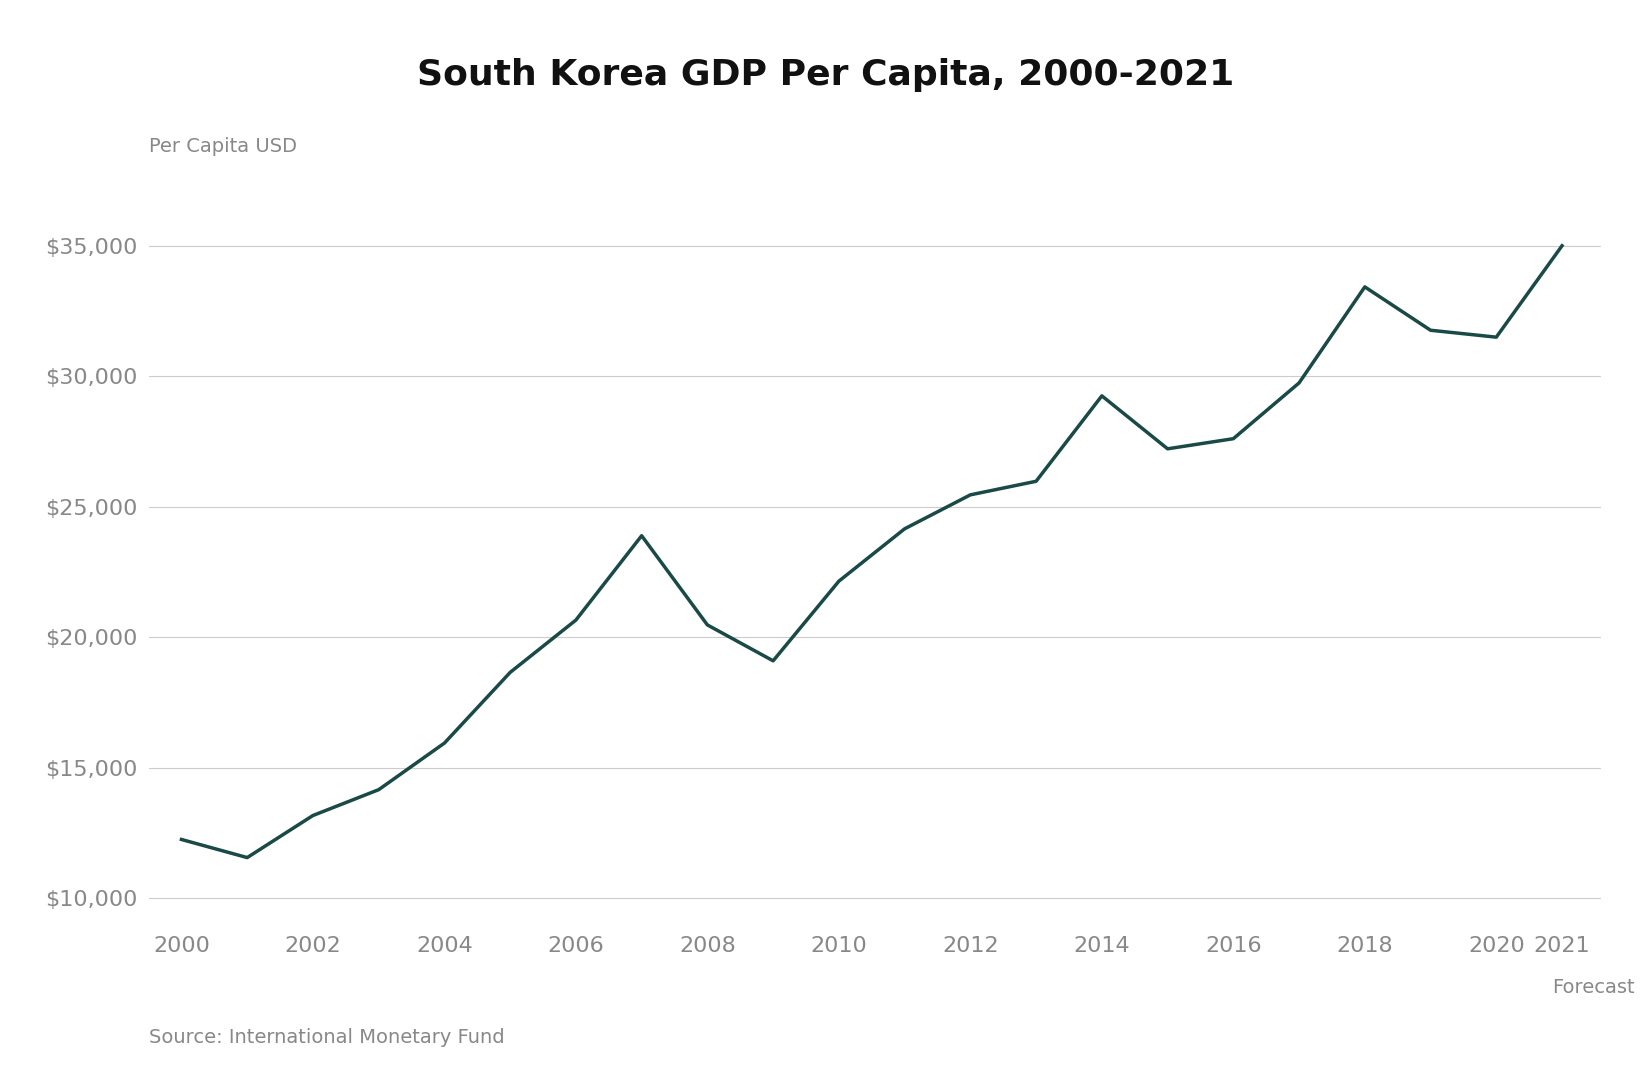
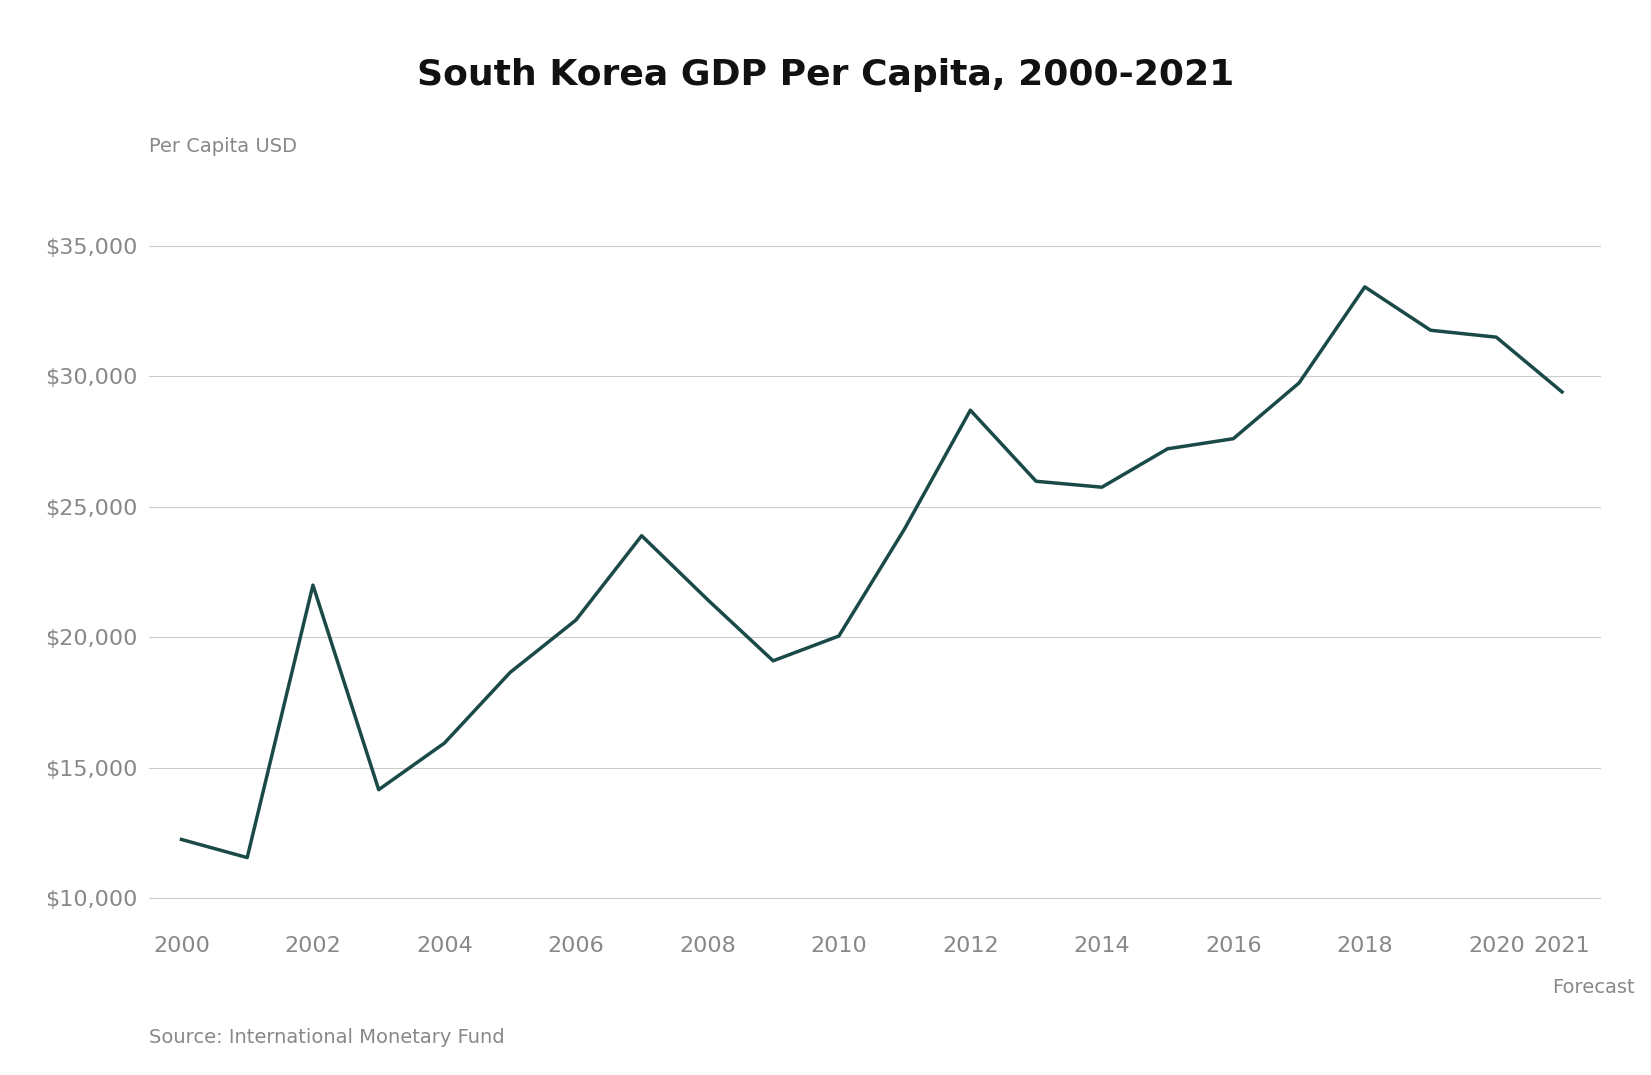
2002: $13,180 -> $22,000
2008: $20,480 -> $21,450
2010: $22,150 -> $20,050
2012: $25,460 -> $28,700
2014: $29,250 -> $25,750
2021: $35,000 -> $29,400
